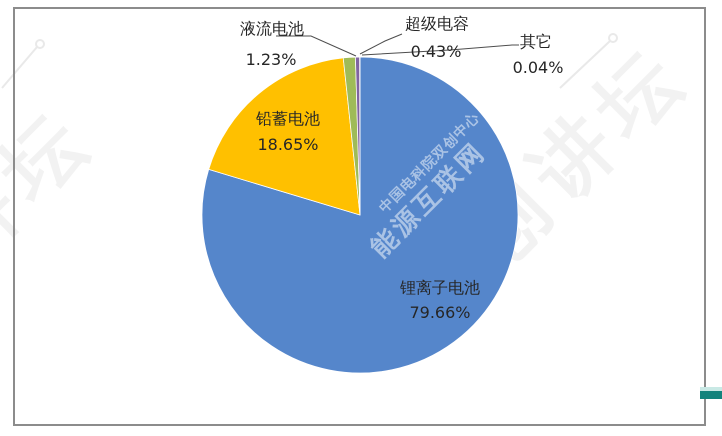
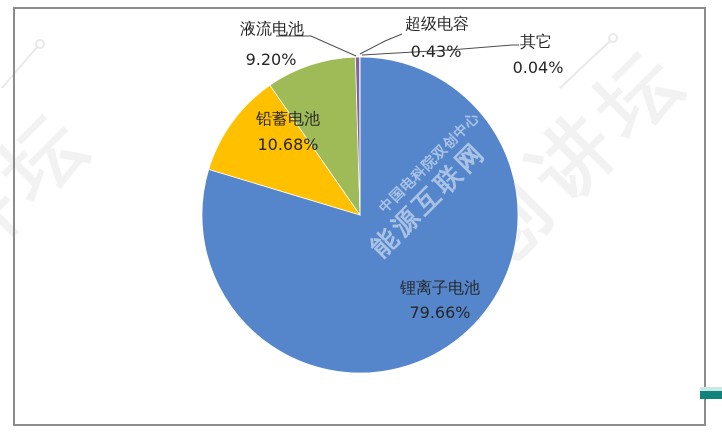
铅蓄电池: 18.65% -> 10.68%
液流电池: 1.23% -> 9.20%
